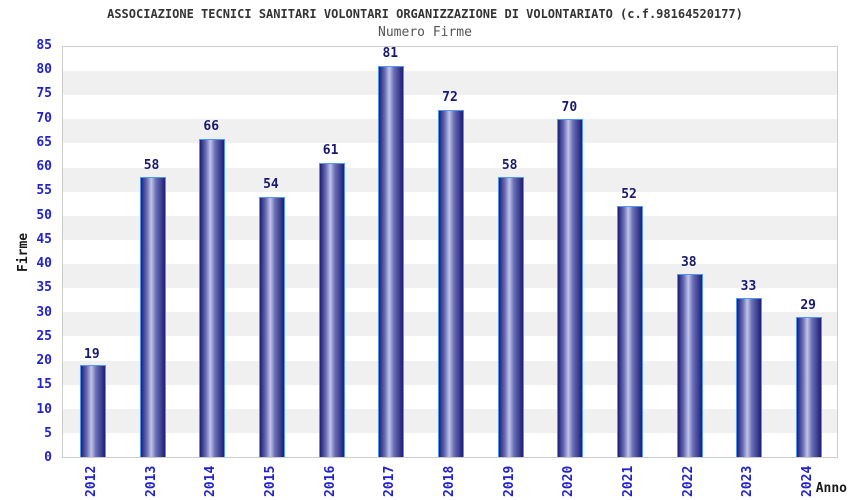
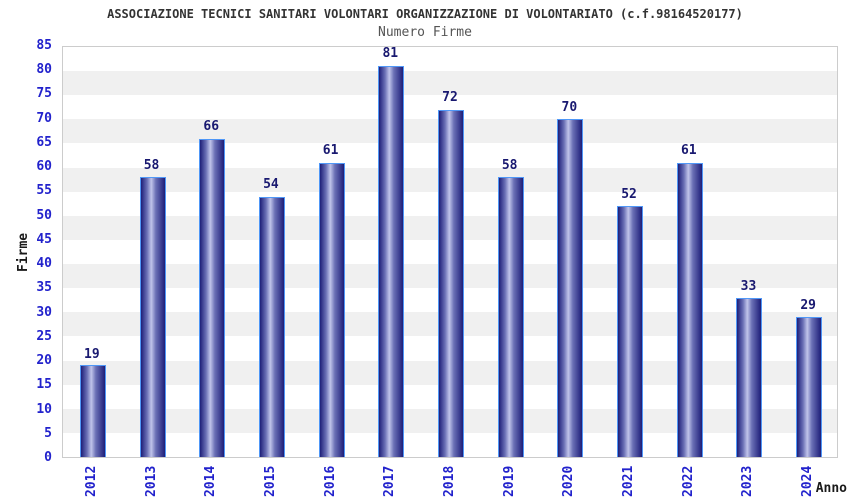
2022: 38 -> 61
